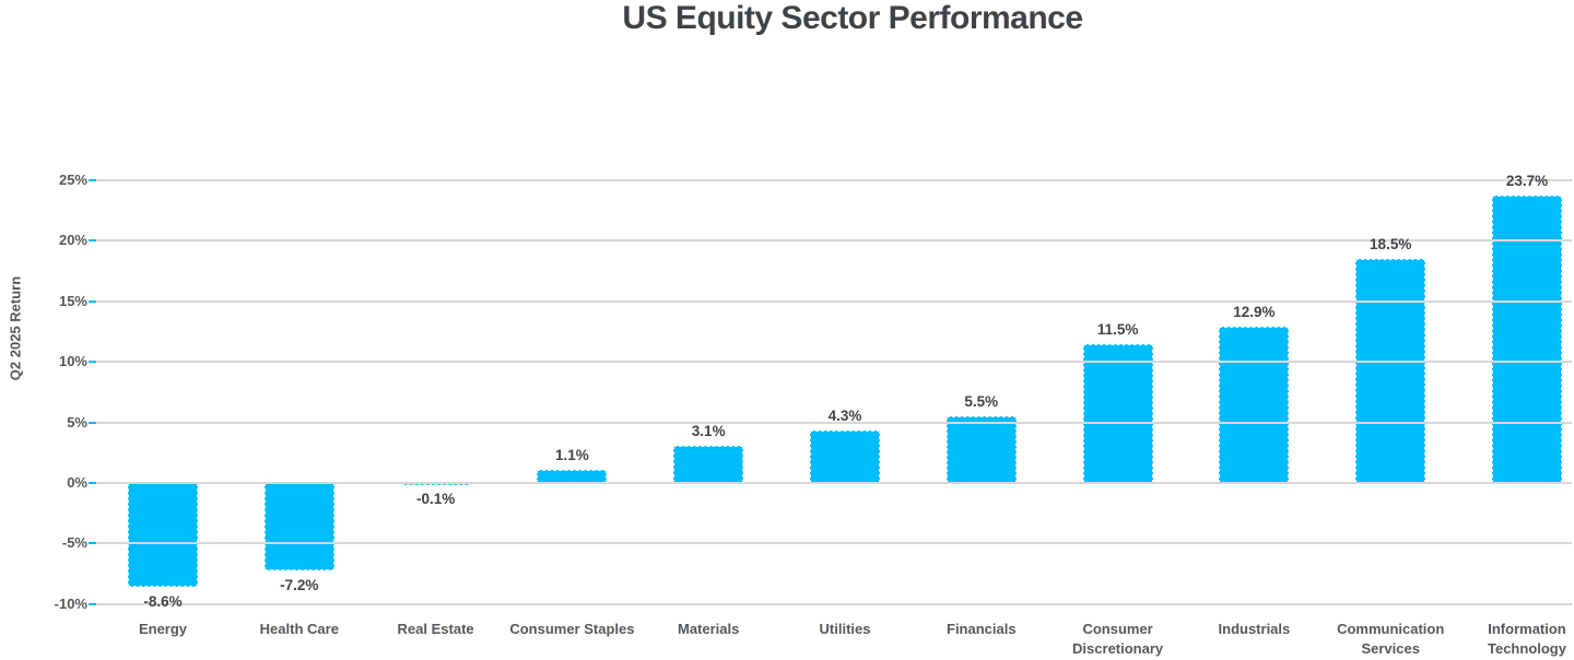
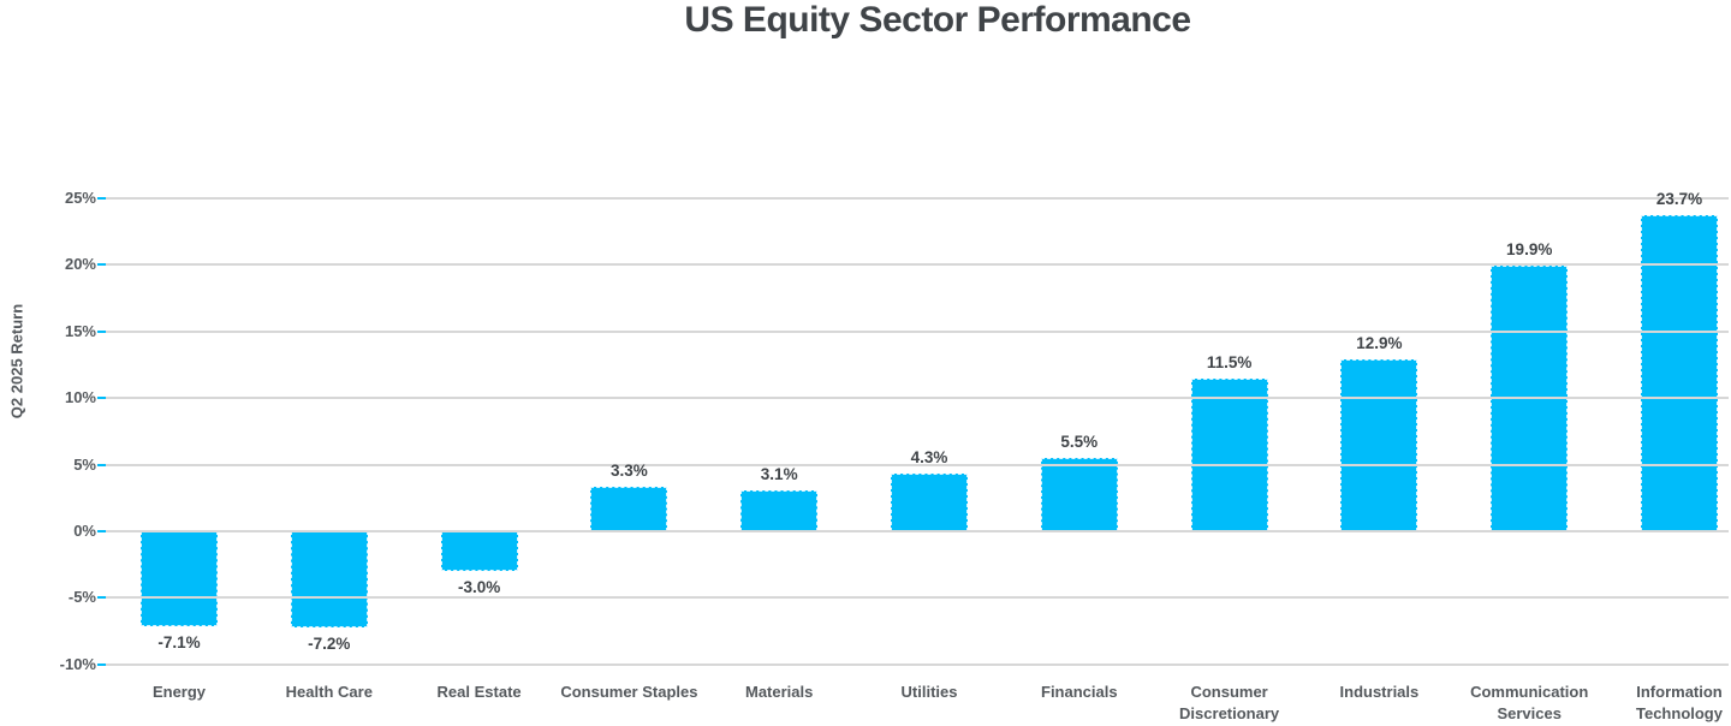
Energy: -8.6% -> -7.1%
Real Estate: -0.1% -> -3.0%
Consumer Staples: 1.1% -> 3.3%
Communication Services: 18.5% -> 19.9%
